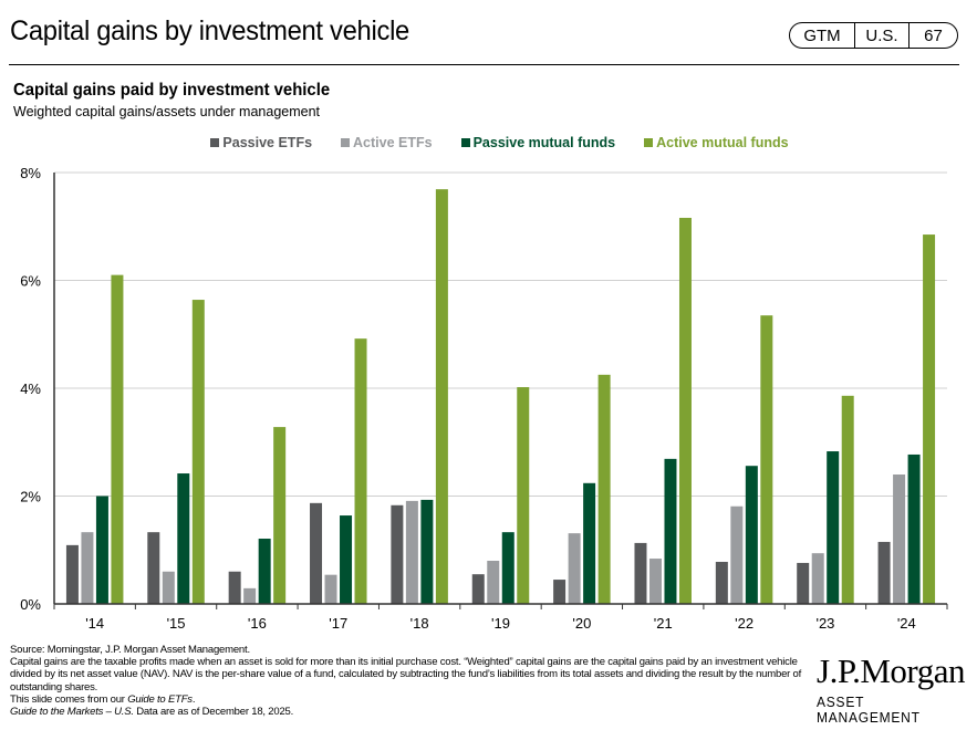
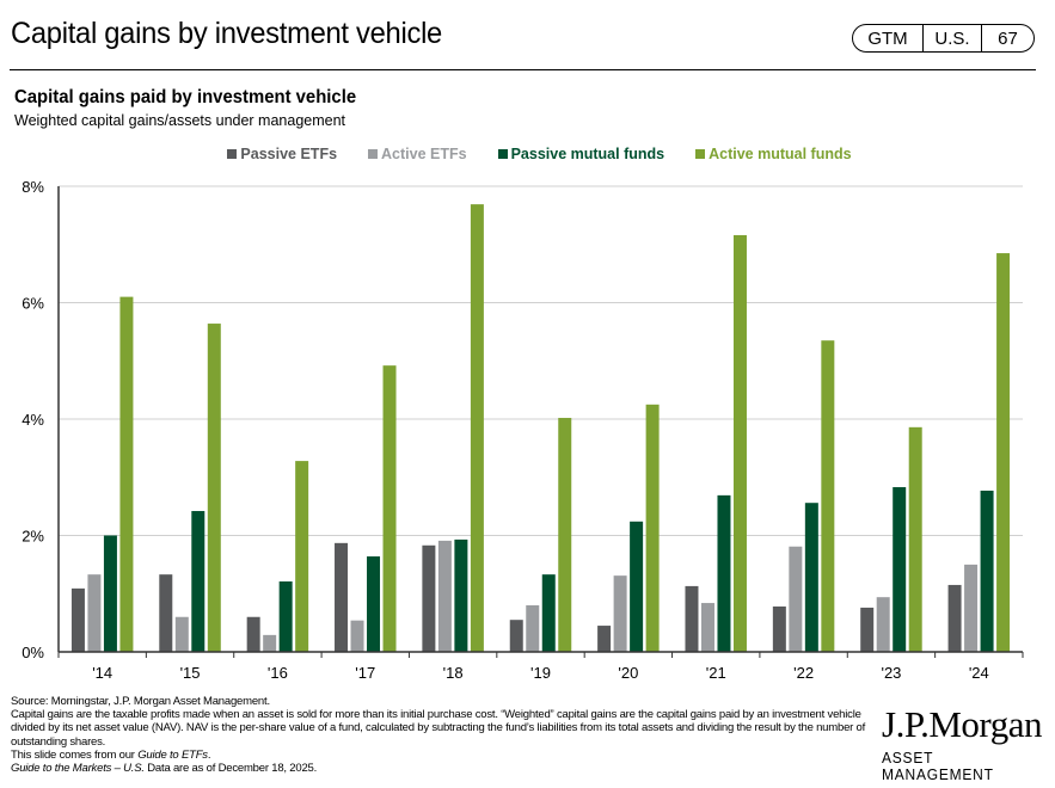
Active ETFs/'24: 2.4% -> 1.5%
